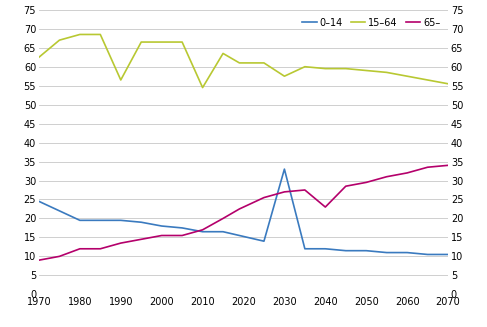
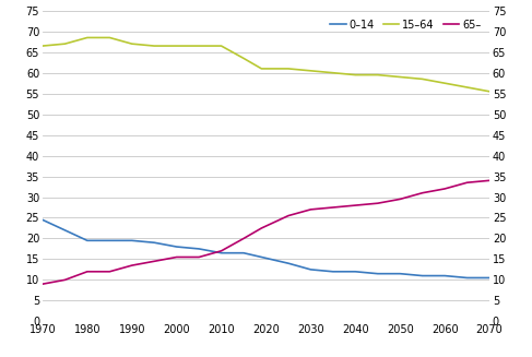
15–64/1970: 62.5 -> 66.5
15–64/1990: 56.5 -> 67.0
15–64/2010: 54.5 -> 66.5
0–14/2030: 33.0 -> 12.5
15–64/2030: 57.5 -> 60.5
65–/2040: 23.0 -> 28.0
